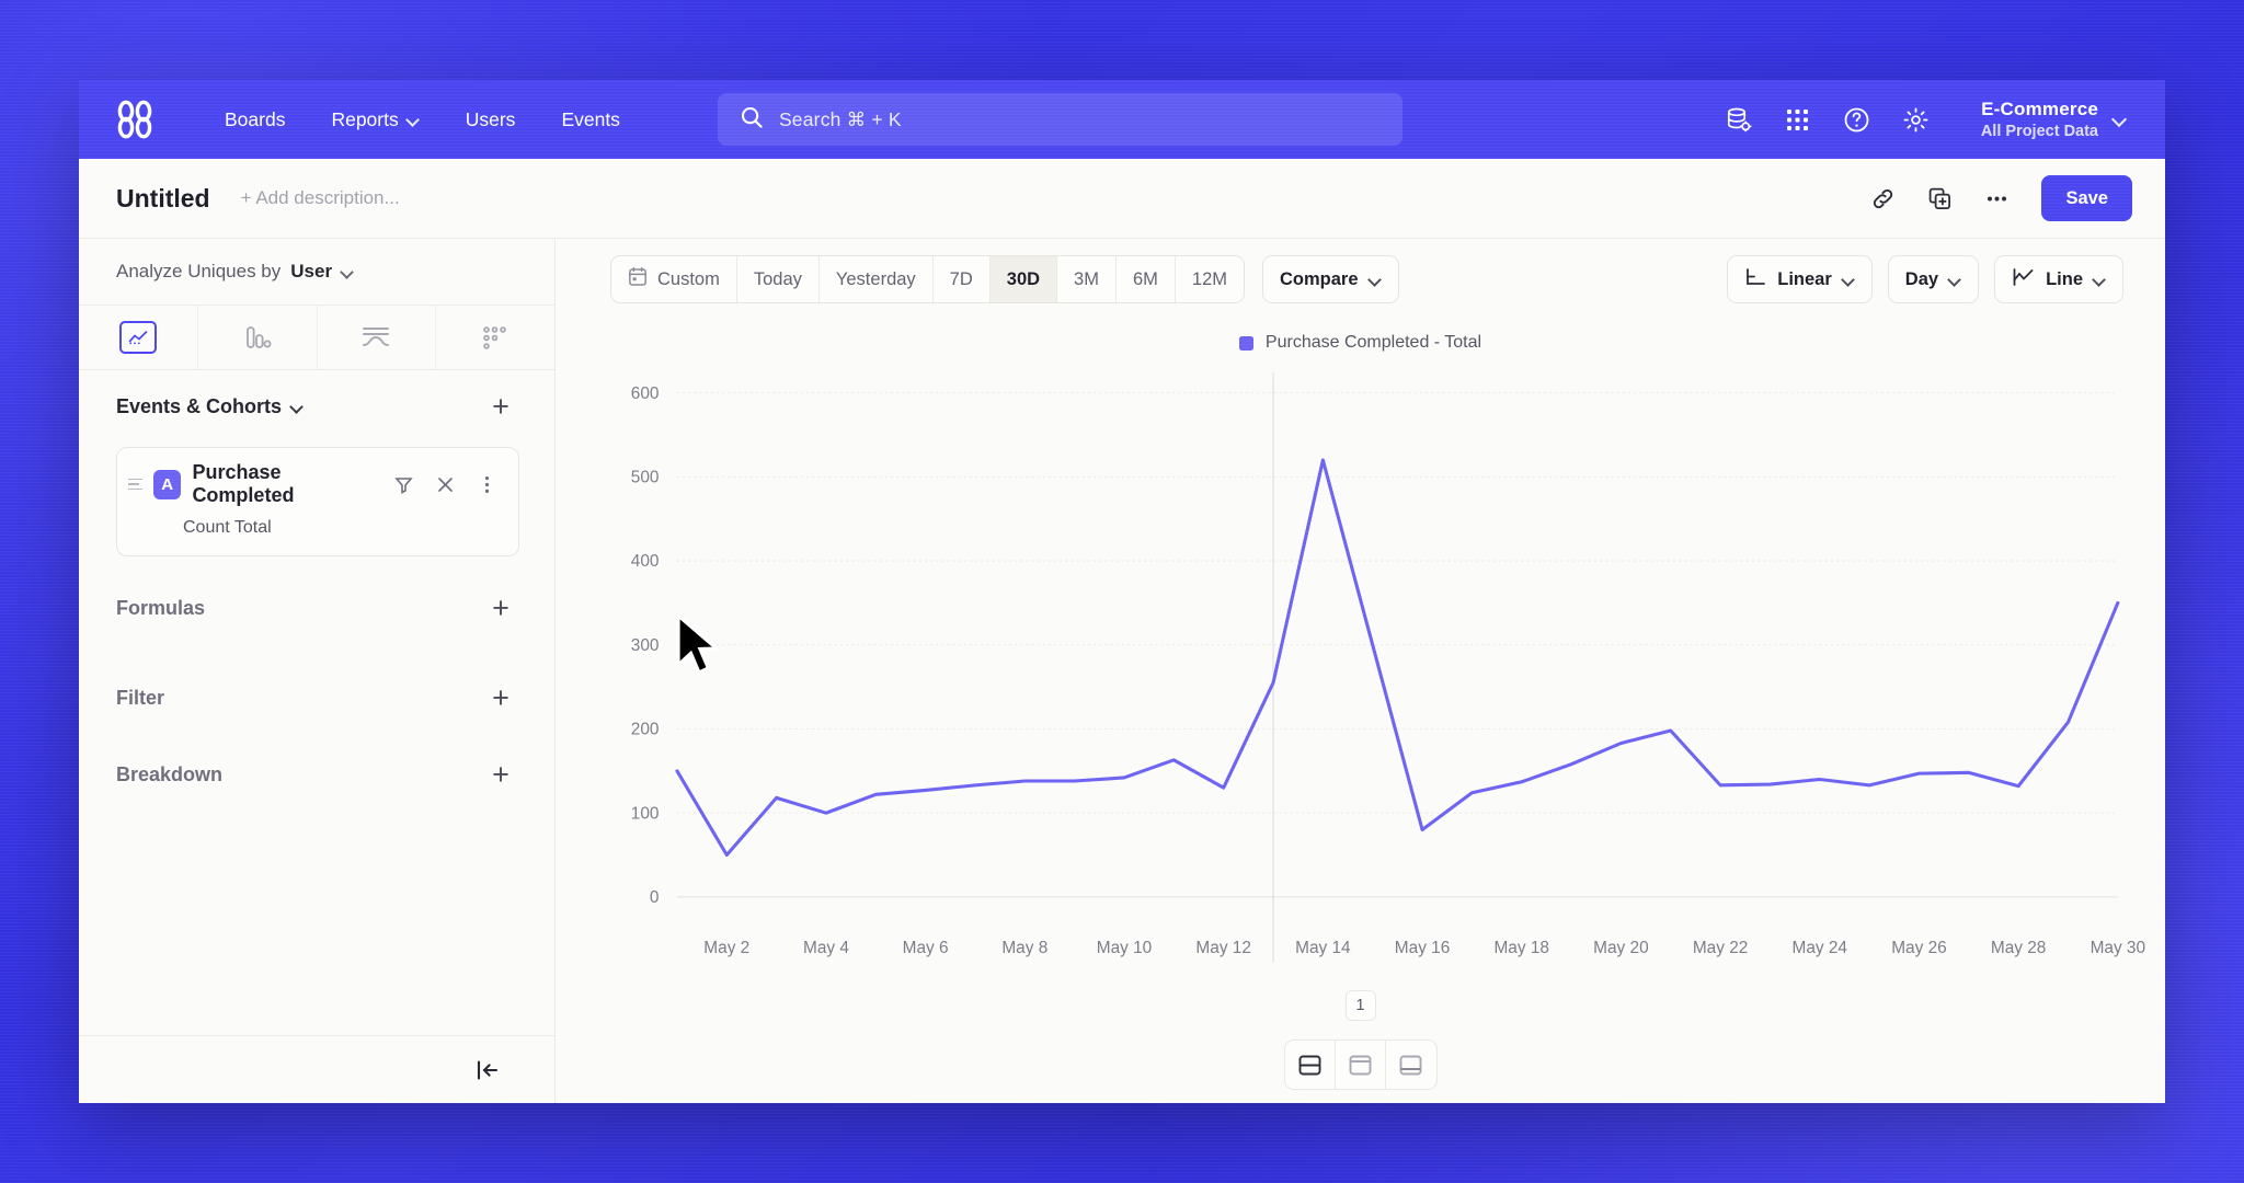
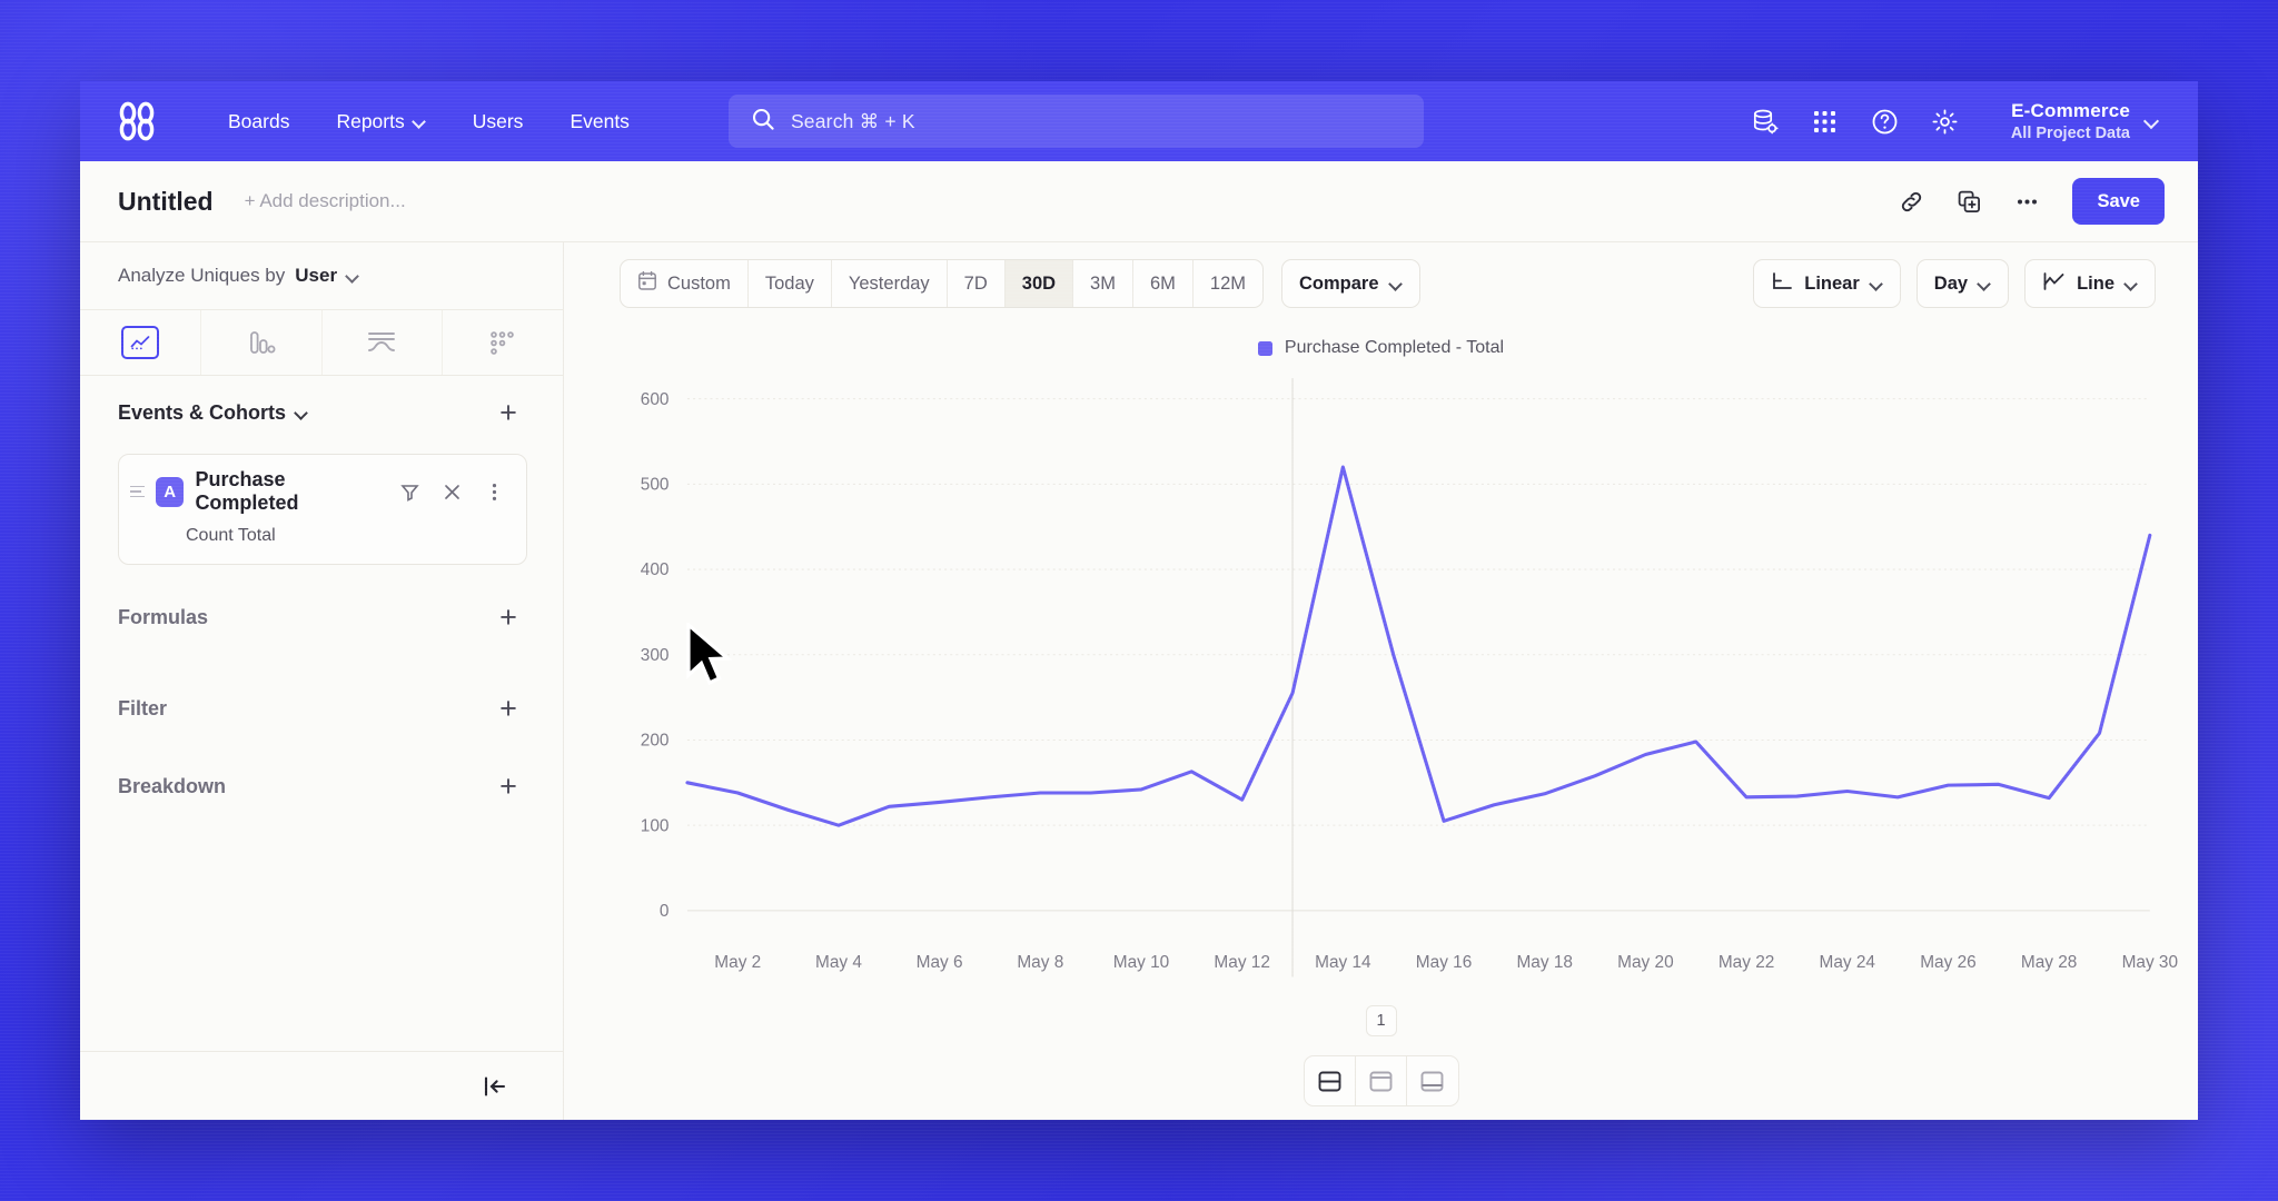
May 2: 50 -> 140
May 16: 80 -> 100
May 30: 350 -> 440
